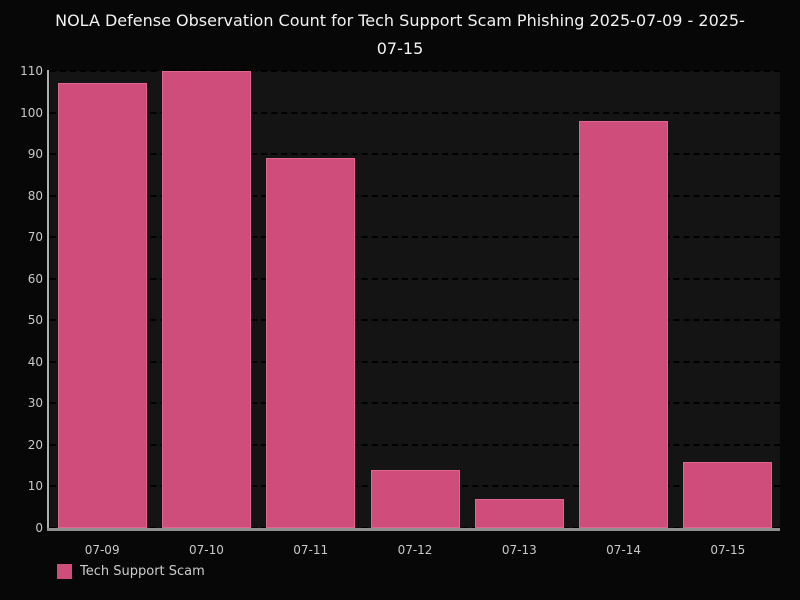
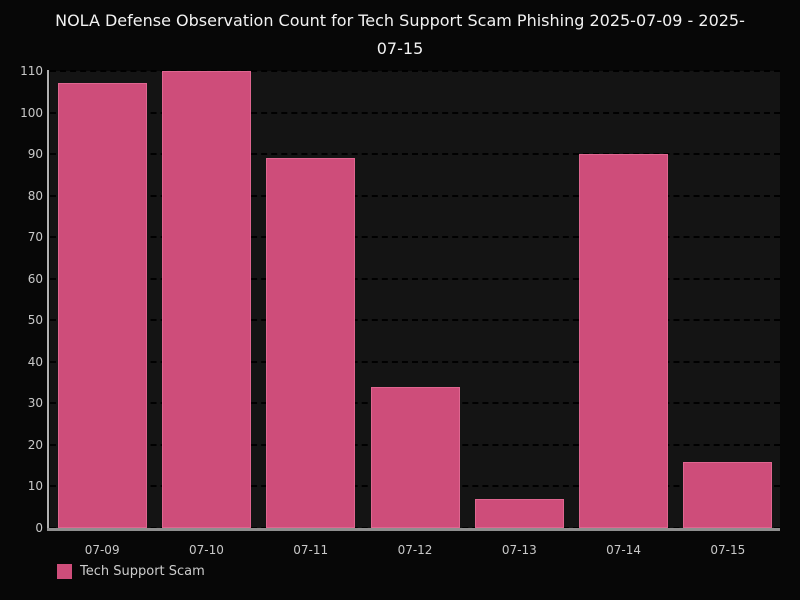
07-12: 14 -> 34
07-14: 98 -> 90
